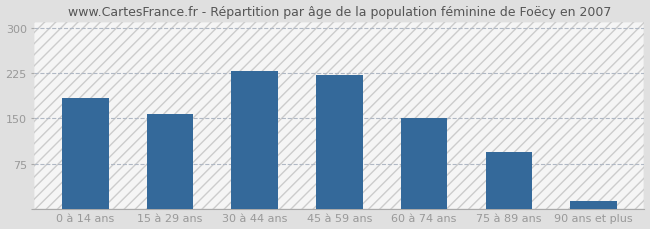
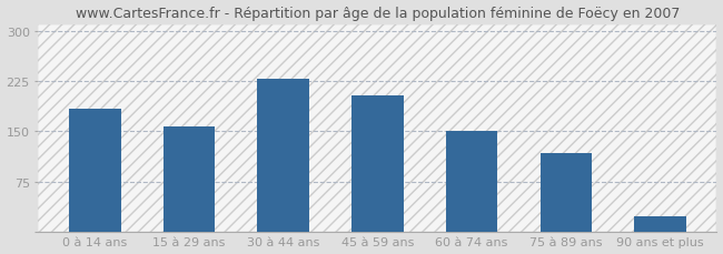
45 à 59 ans: 222 -> 204
75 à 89 ans: 95 -> 118
90 ans et plus: 13 -> 24
